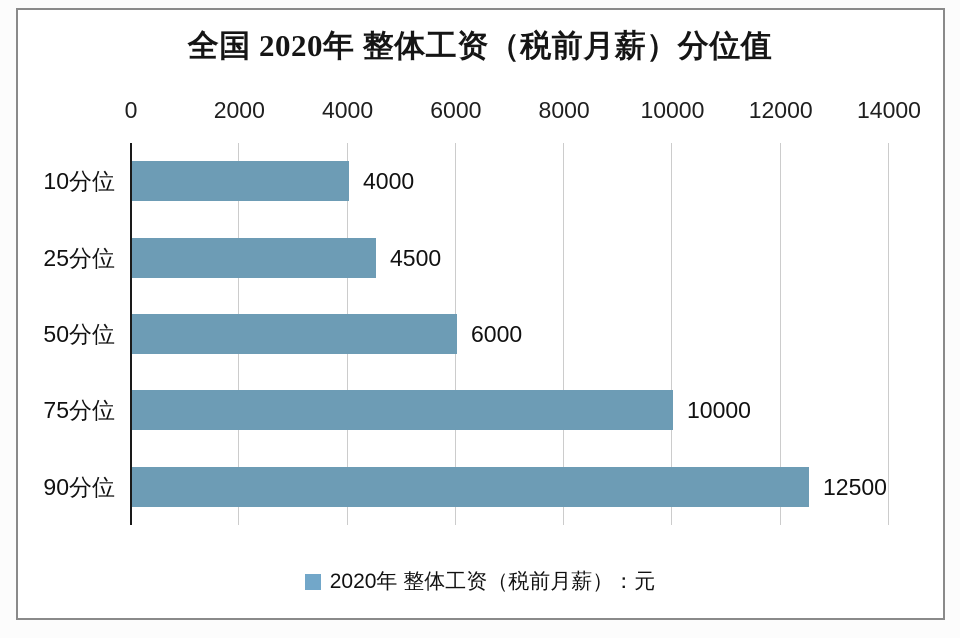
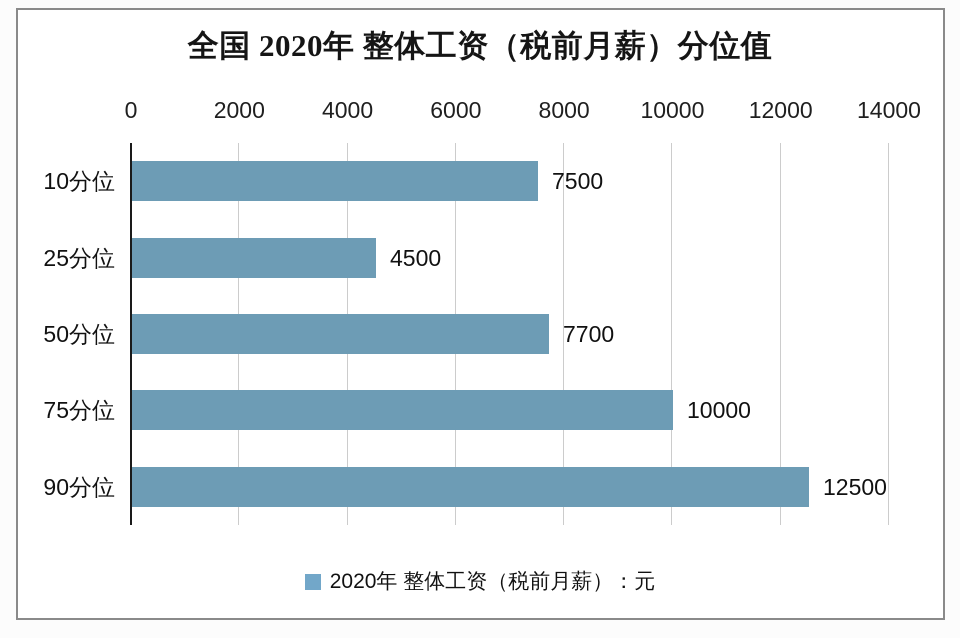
10分位: 4000 -> 7500
50分位: 6000 -> 7700
